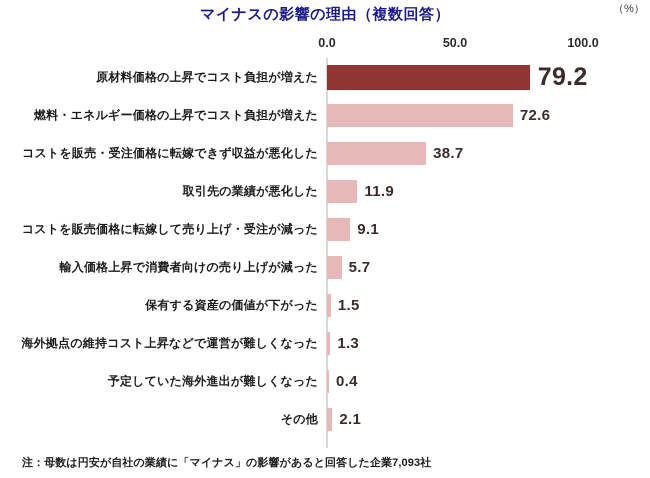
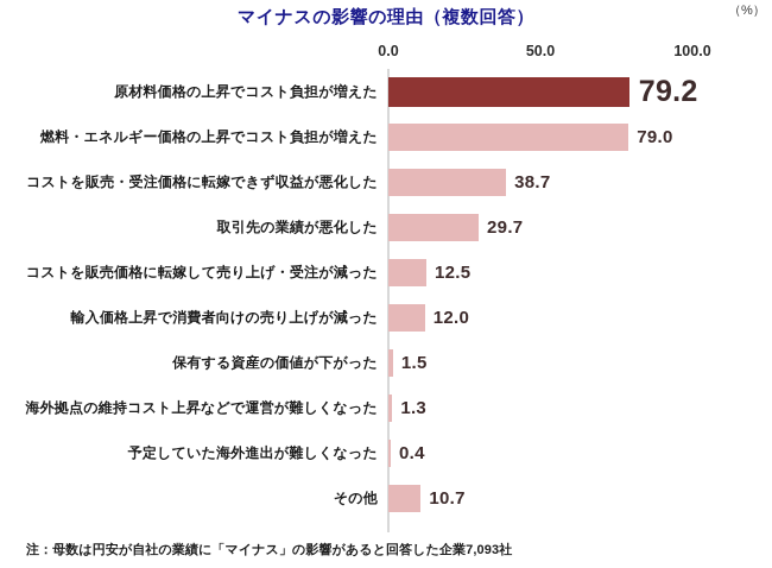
燃料・エネルギー価格の上昇でコスト負担が増えた: 72.6 -> 79.0
取引先の業績が悪化した: 11.9 -> 29.7
コストを販売価格に転嫁して売り上げ・受注が減った: 9.1 -> 12.5
輸入価格上昇で消費者向けの売り上げが減った: 5.7 -> 12.0
その他: 2.1 -> 10.7
